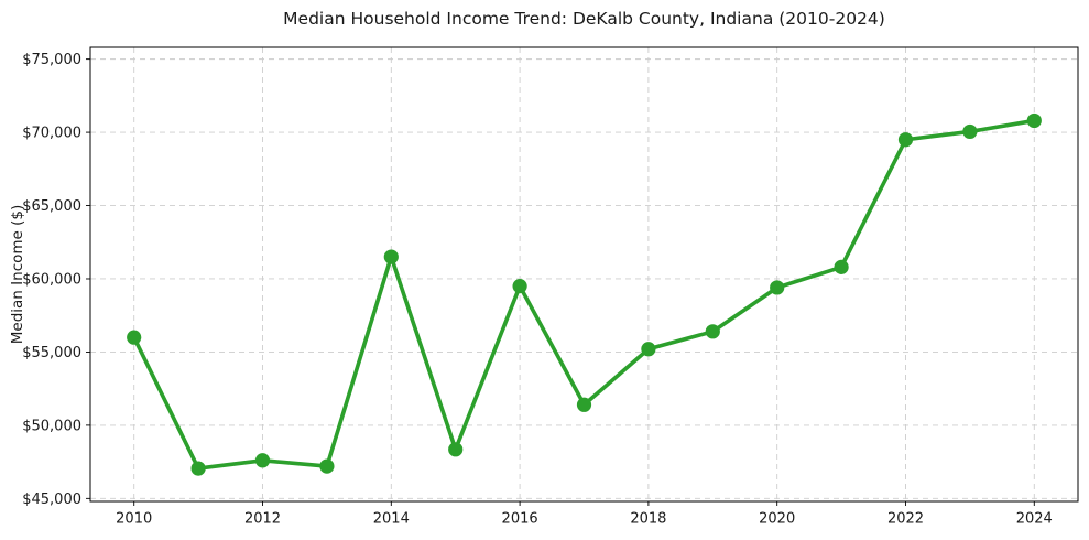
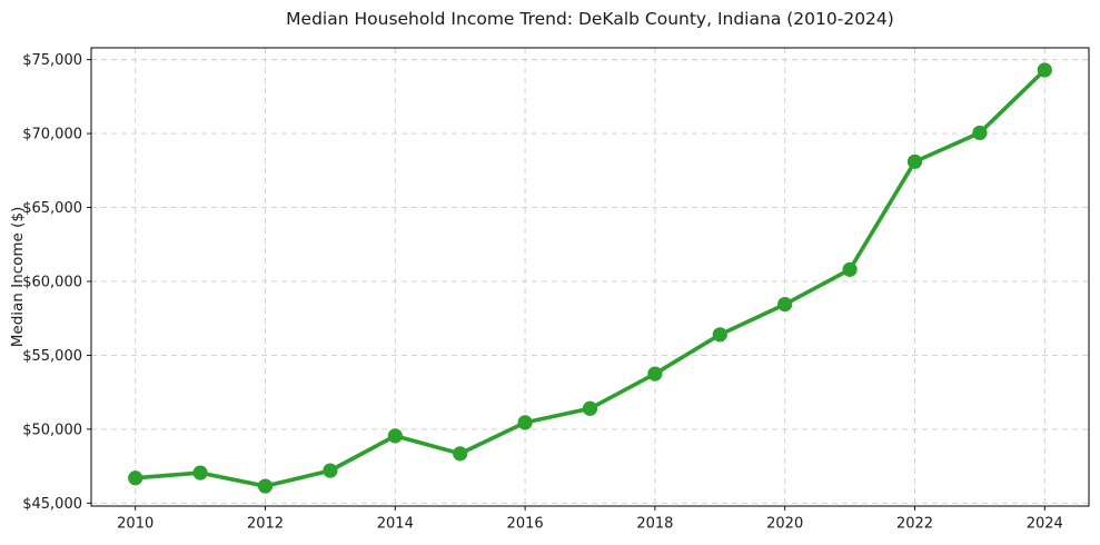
2010: $56000 -> $46700
2012: $47600 -> $46200
2014: $61500 -> $49600
2016: $59500 -> $50400
2018: $55200 -> $53800
2020: $59400 -> $58400
2022: $69500 -> $68100
2024: $70800 -> $74300
